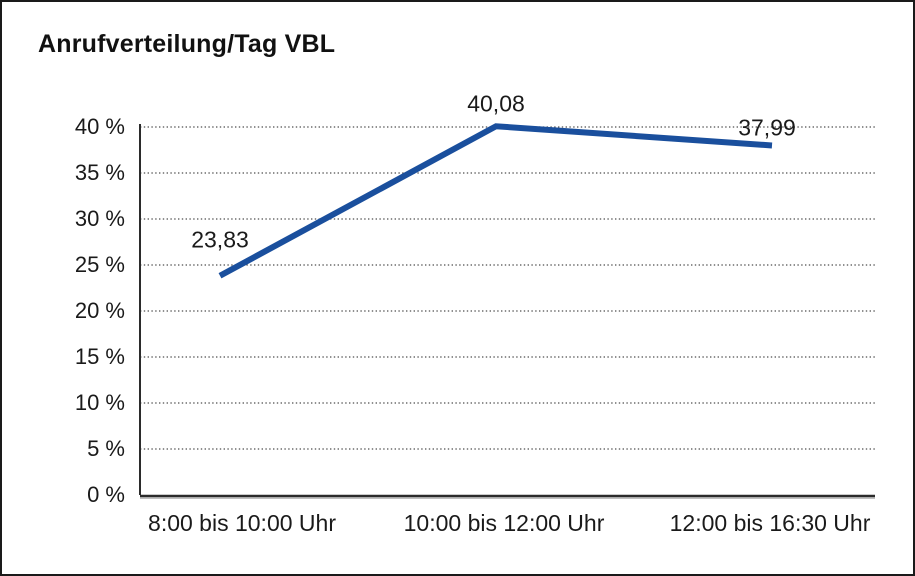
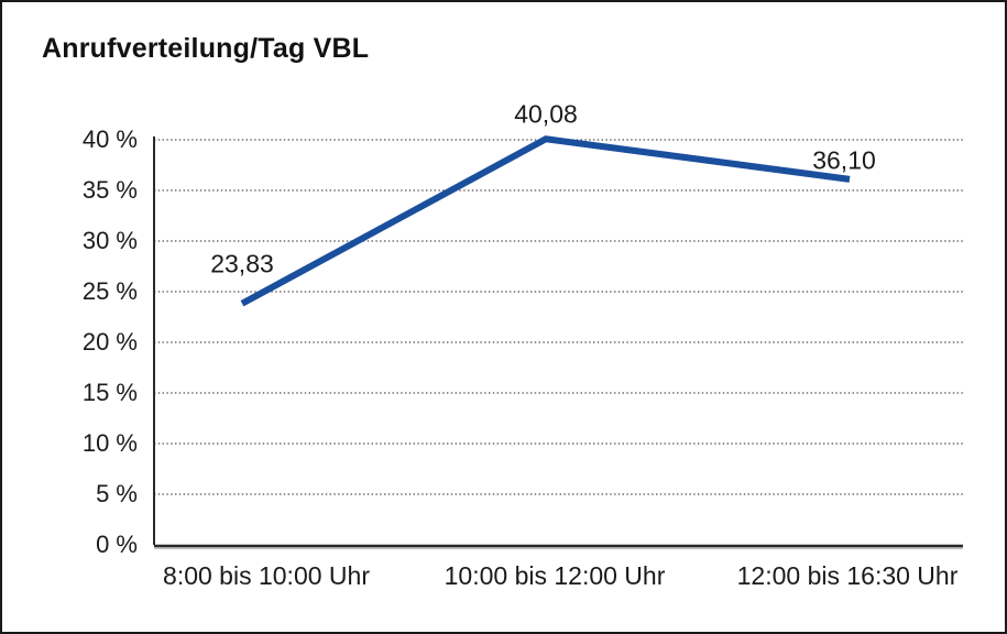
12:00 bis 16:30 Uhr: 37,99 -> 36,10
